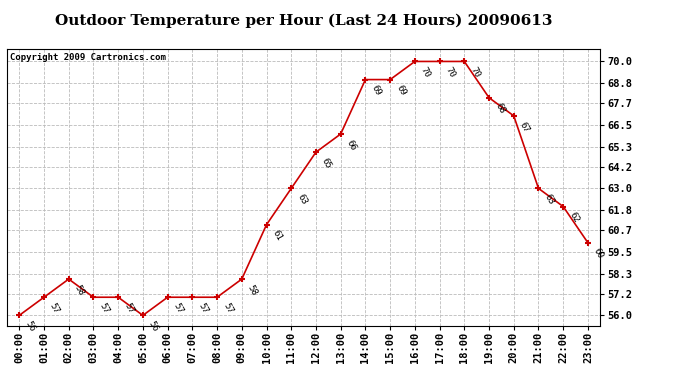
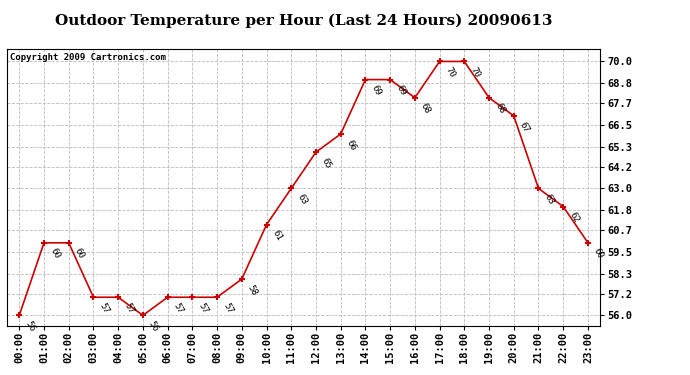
01:00: 57 -> 60
02:00: 58 -> 60
16:00: 70 -> 68
